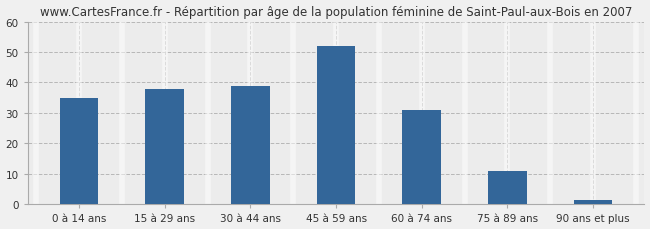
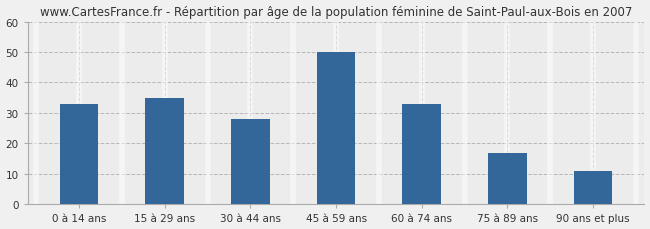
0 à 14 ans: 35.0 -> 33.0
15 à 29 ans: 38.0 -> 35.0
30 à 44 ans: 39.0 -> 28.0
45 à 59 ans: 52.0 -> 50.0
60 à 74 ans: 31.0 -> 33.0
75 à 89 ans: 11.0 -> 17.0
90 ans et plus: 1.5 -> 11.0
